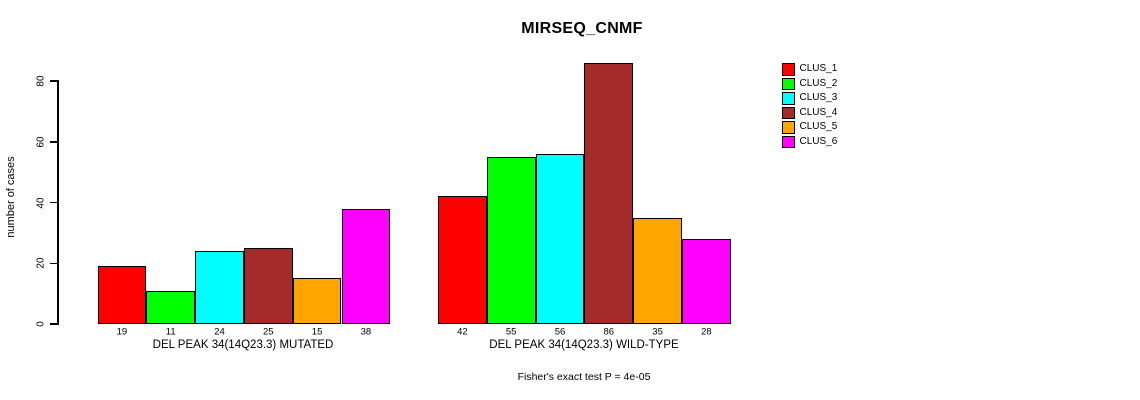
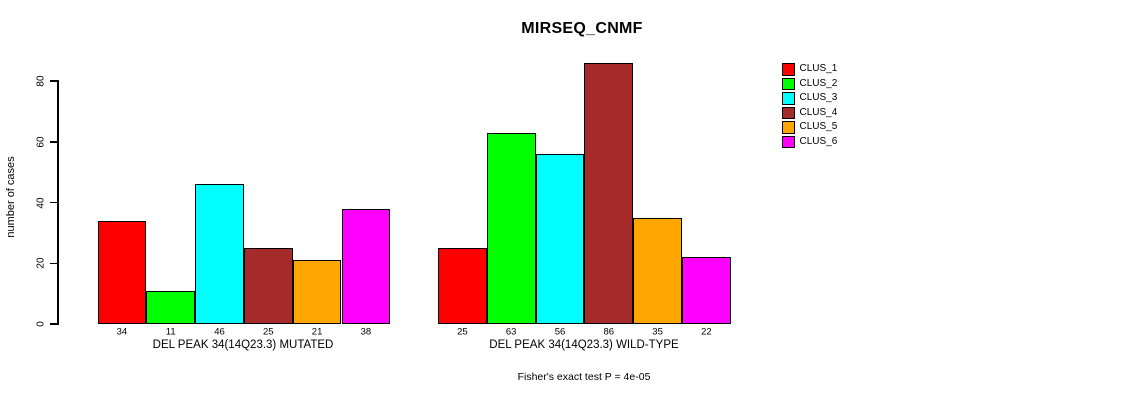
CLUS_1/DEL PEAK 34(14Q23.3) MUTATED: 19 -> 34
CLUS_3/DEL PEAK 34(14Q23.3) MUTATED: 24 -> 46
CLUS_5/DEL PEAK 34(14Q23.3) MUTATED: 15 -> 21
CLUS_1/DEL PEAK 34(14Q23.3) WILD-TYPE: 42 -> 25
CLUS_2/DEL PEAK 34(14Q23.3) WILD-TYPE: 55 -> 63
CLUS_6/DEL PEAK 34(14Q23.3) WILD-TYPE: 28 -> 22
